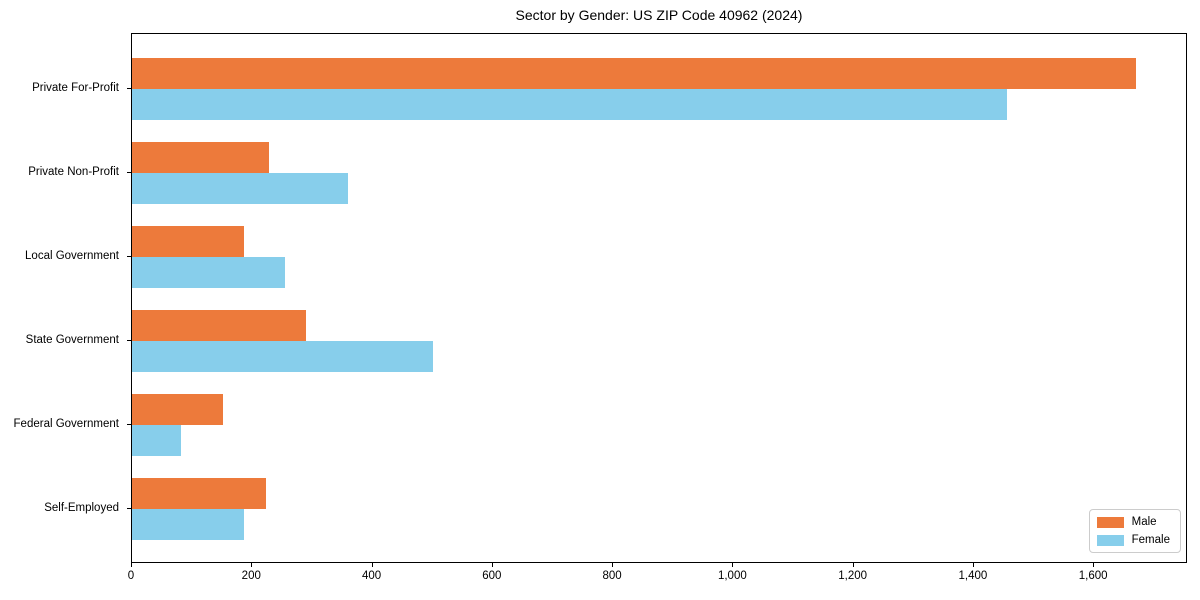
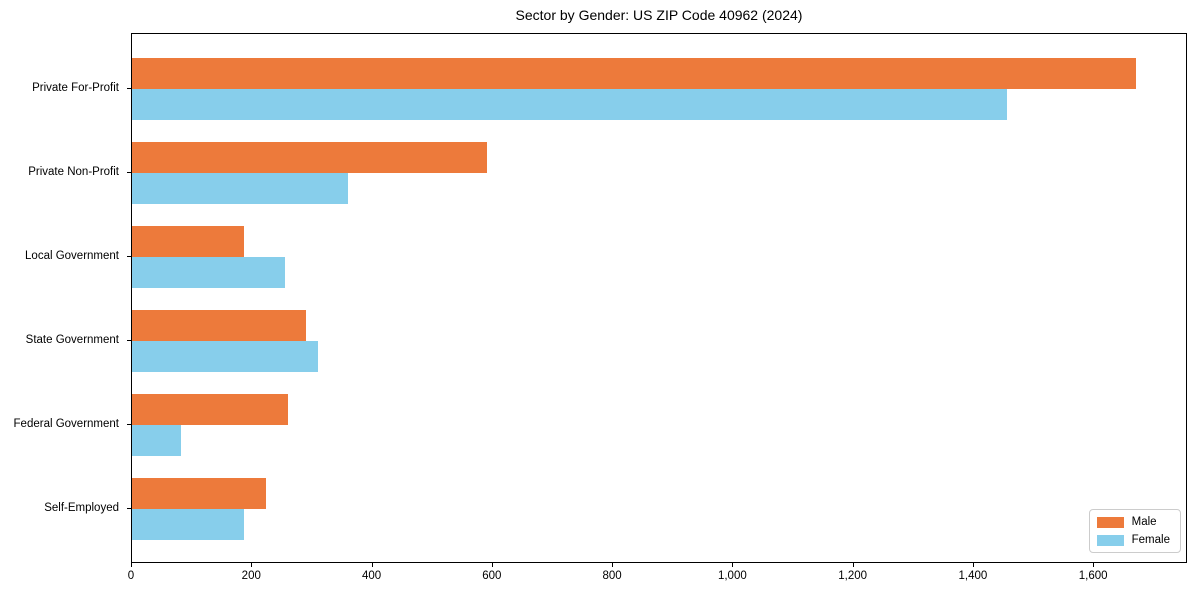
Male/Private Non-Profit: 230 -> 590
Female/State Government: 500 -> 310
Male/Federal Government: 150 -> 260
